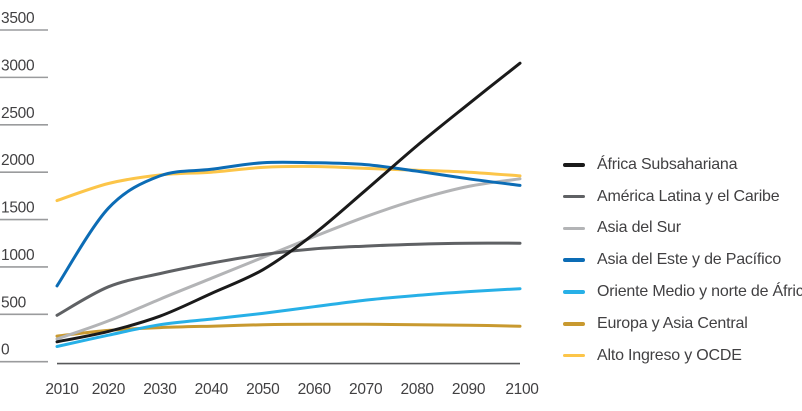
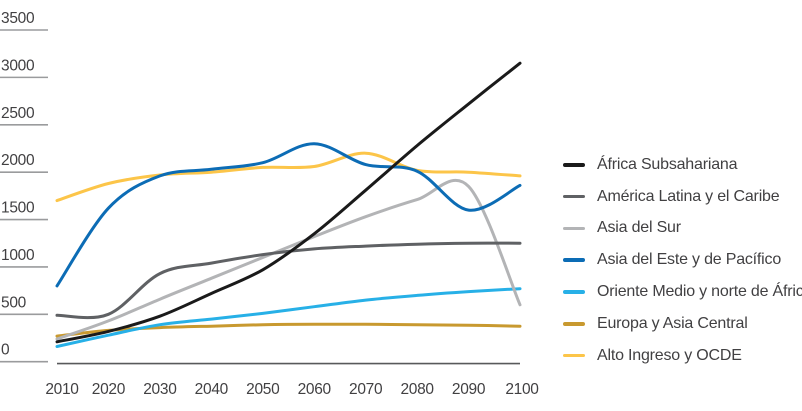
América Latina y el Caribe/2020: 800 -> 500
Asia del Este y de Pacífico/2060: 2100 -> 2300
Alto Ingreso y OCDE/2070: 2000 -> 2200
Asia del Este y de Pacífico/2090: 1900 -> 1600
Asia del Sur/2100: 1900 -> 600
